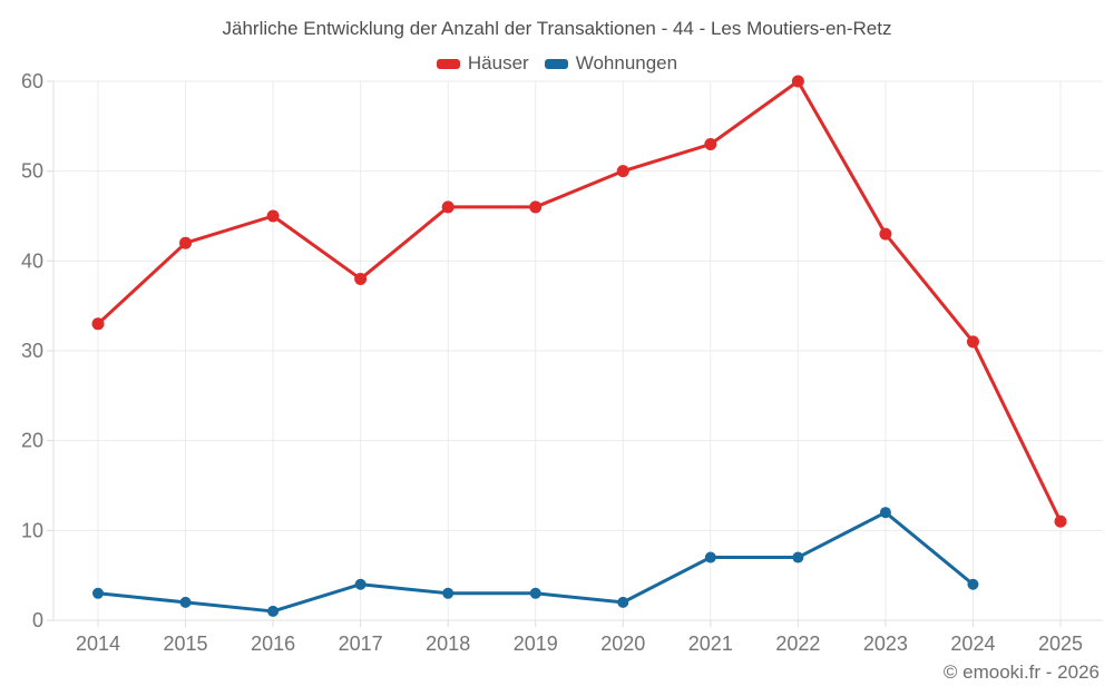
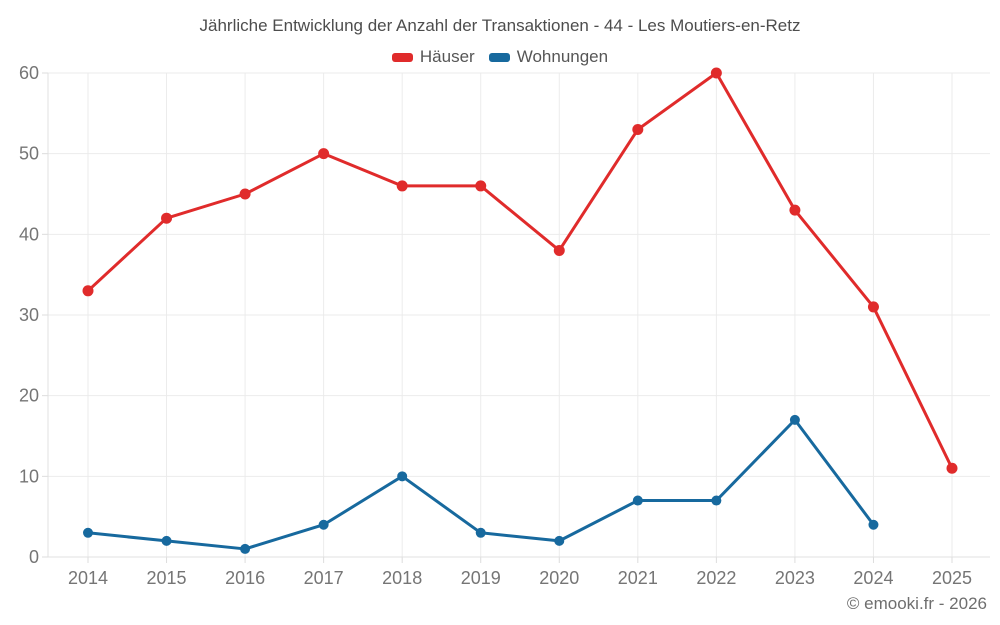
Häuser/2017: 38 -> 50
Wohnungen/2018: 3 -> 10
Häuser/2020: 50 -> 38
Wohnungen/2023: 12 -> 17
